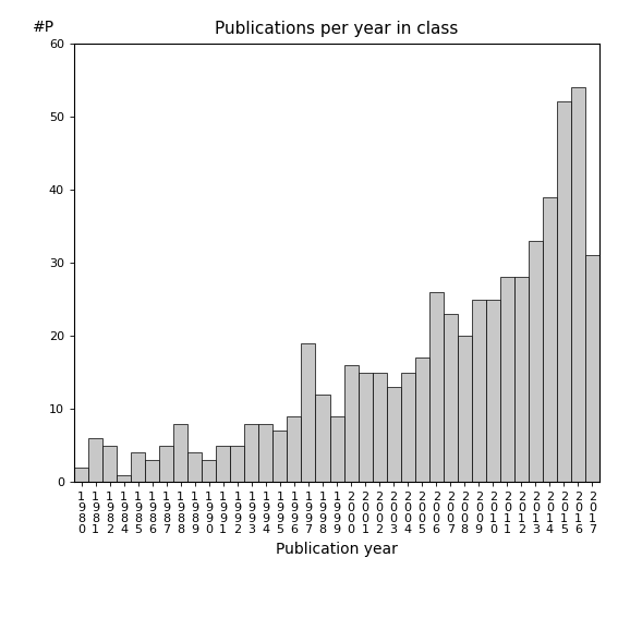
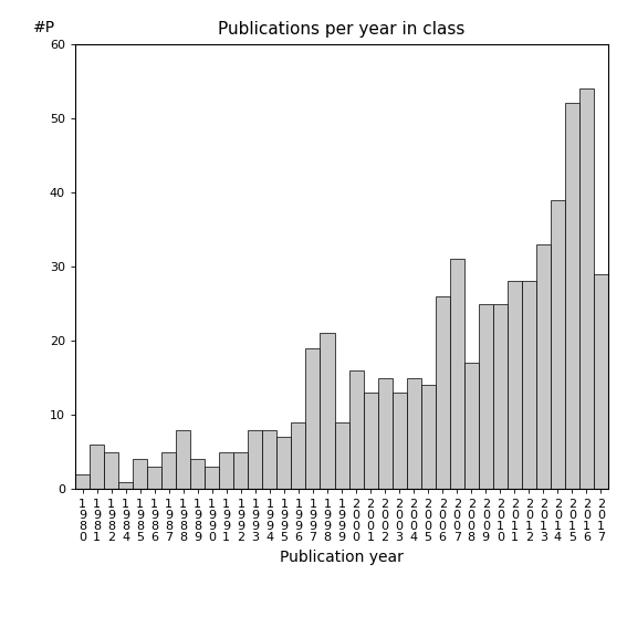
1 9 9 8: 12 -> 21
2 0 0 1: 15 -> 13
2 0 0 5: 17 -> 14
2 0 0 7: 23 -> 31
2 0 0 8: 20 -> 17
2 0 1 7: 31 -> 29
